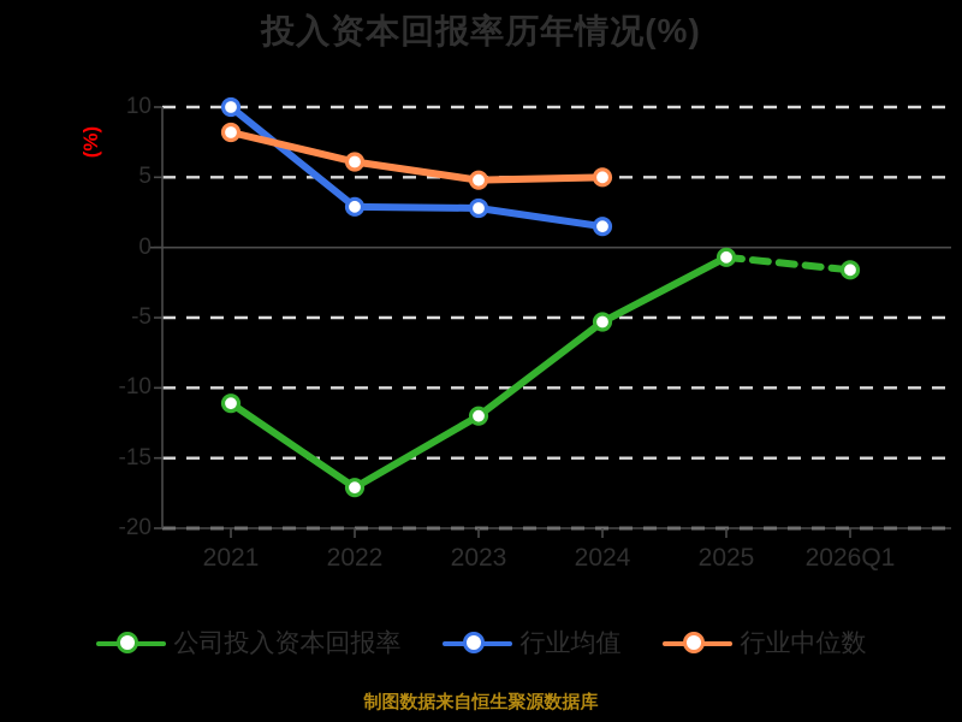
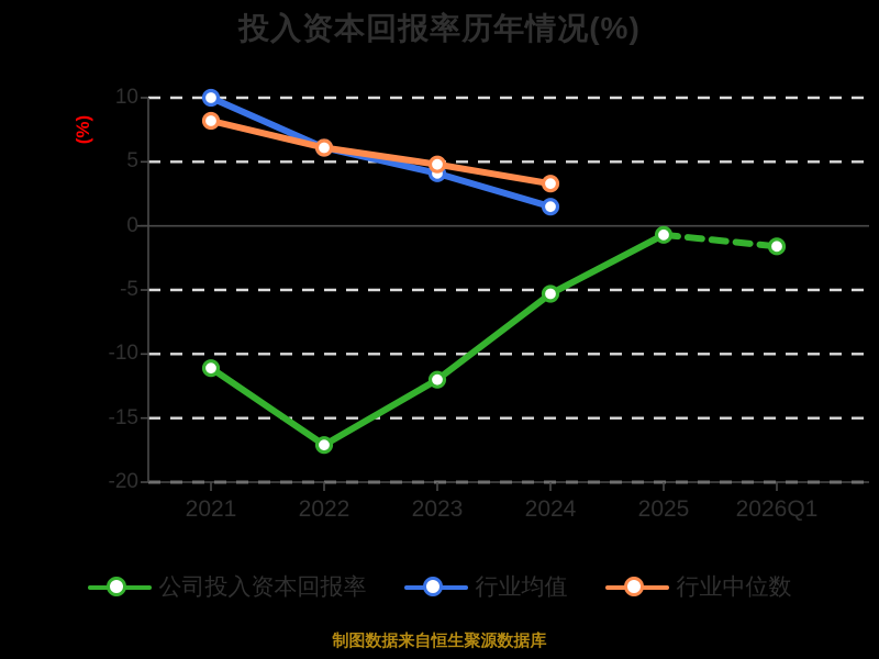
行业均值/2022: 2.9 -> 6.1
行业均值/2023: 2.8 -> 4.1
行业中位数/2024: 5.0 -> 3.3
